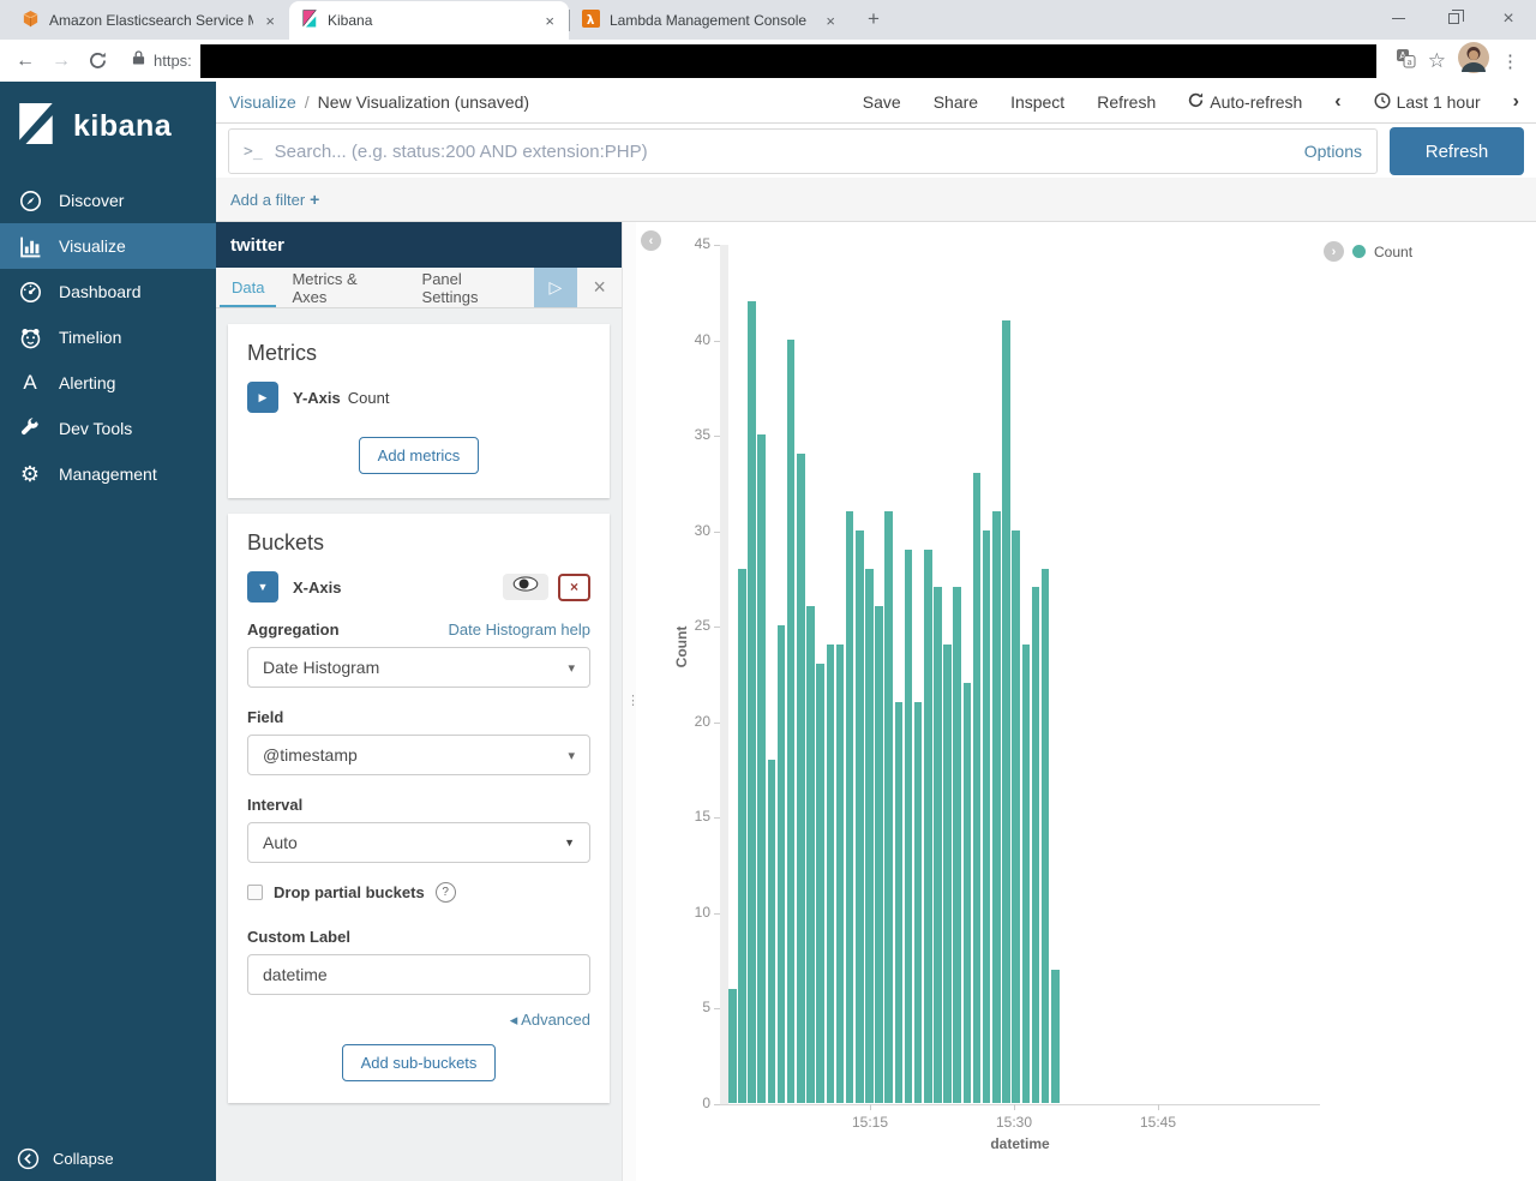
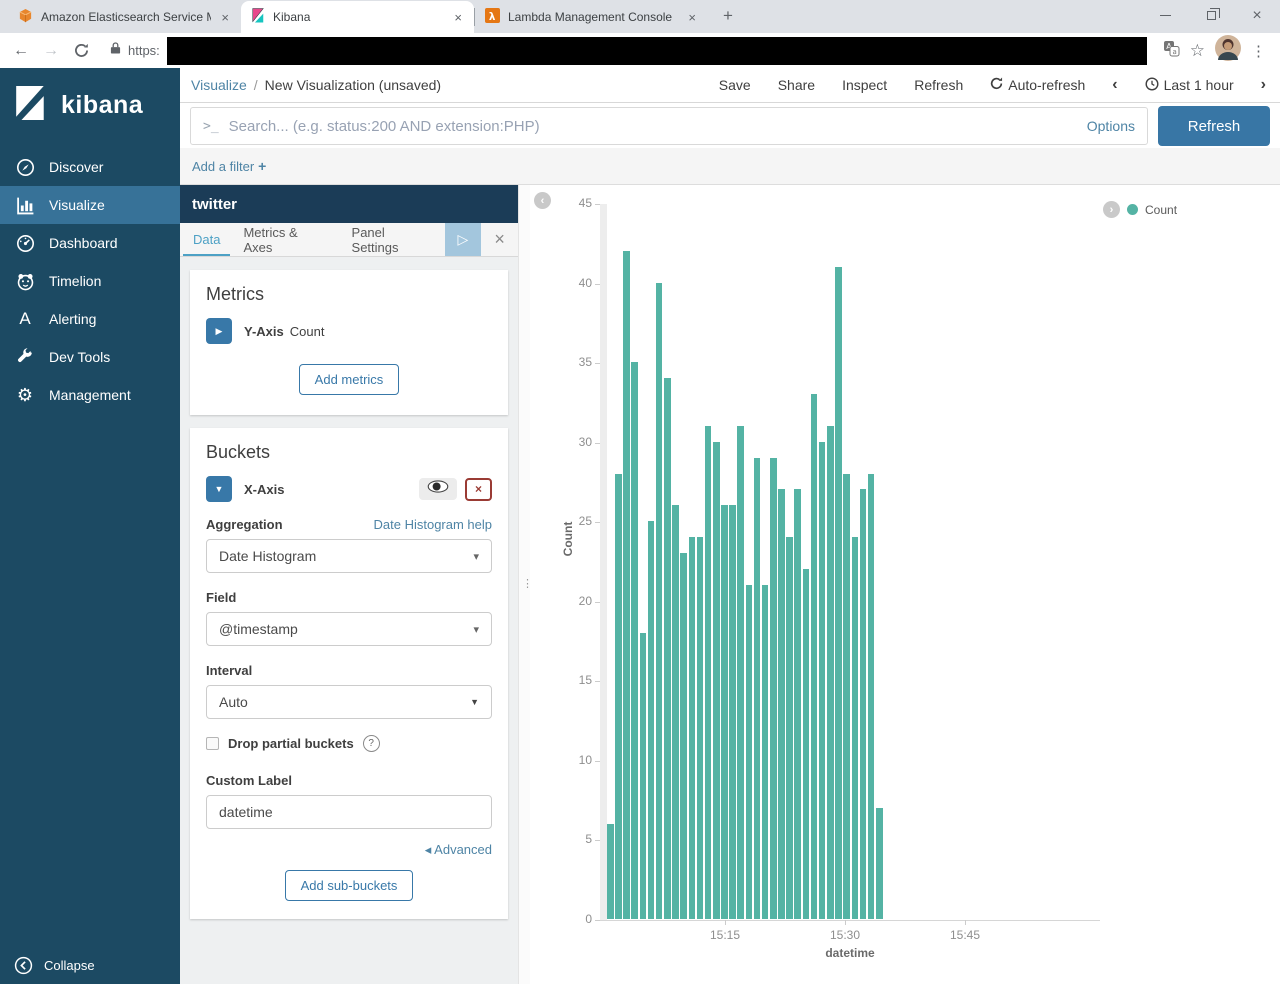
15:15: 28 -> 26
15:30: 30 -> 28
